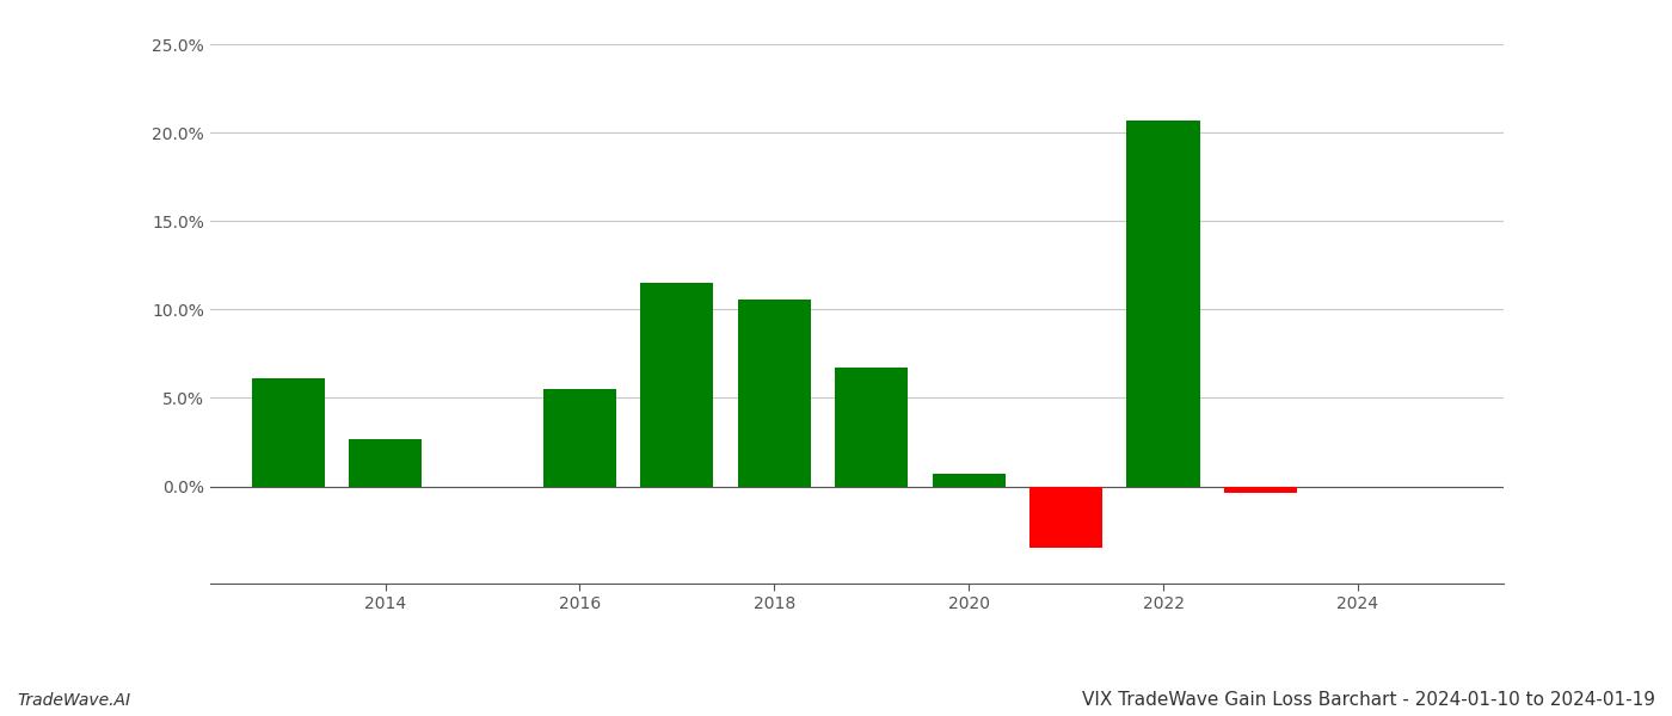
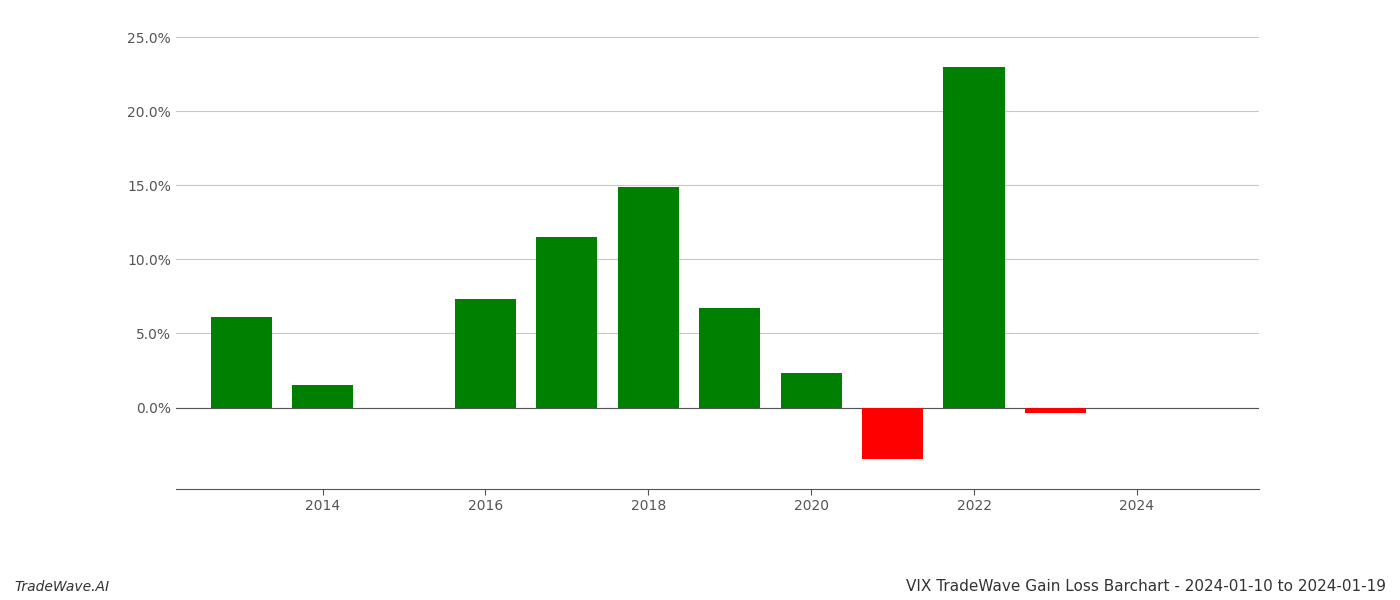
2014: 2.7% -> 1.5%
2016: 5.5% -> 7.3%
2018: 10.6% -> 14.9%
2020: 0.7% -> 2.3%
2022: 20.7% -> 23.0%
